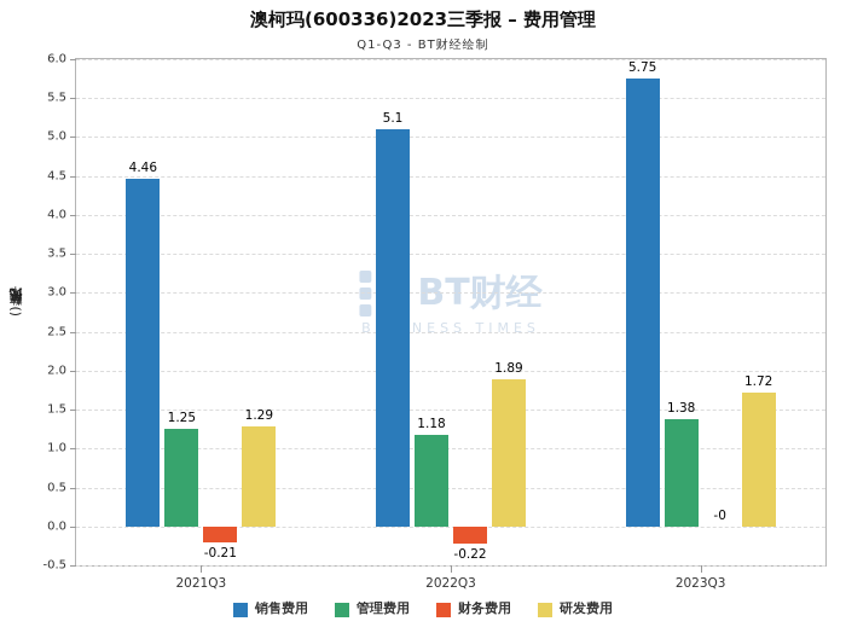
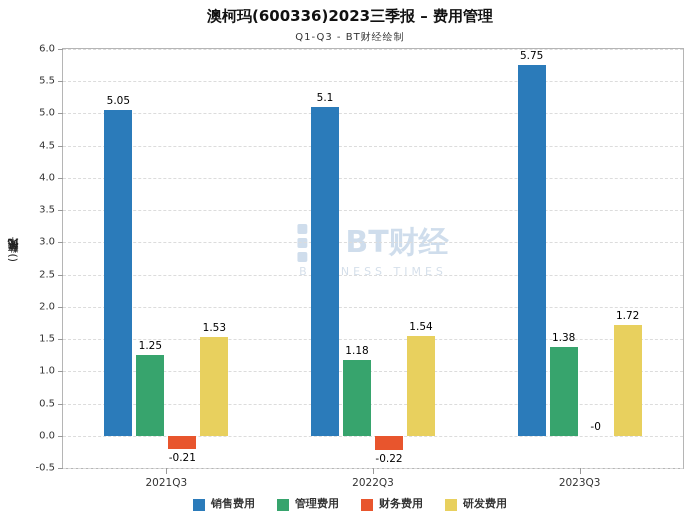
销售费用/2021Q3: 4.46 -> 5.05
研发费用/2021Q3: 1.29 -> 1.53
研发费用/2022Q3: 1.89 -> 1.54
